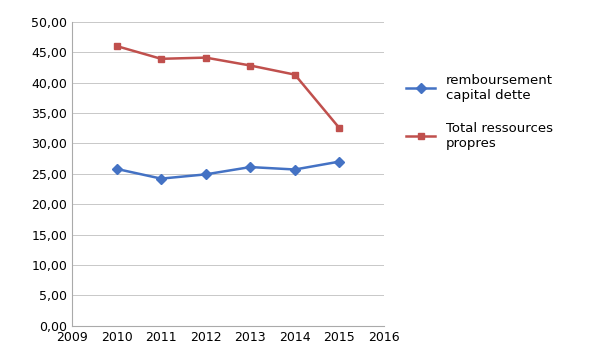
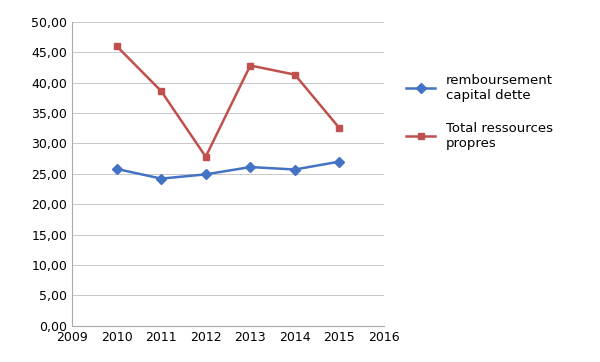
Total ressources propres/2011: 43,9 -> 38,6
Total ressources propres/2012: 44,1 -> 27,8
